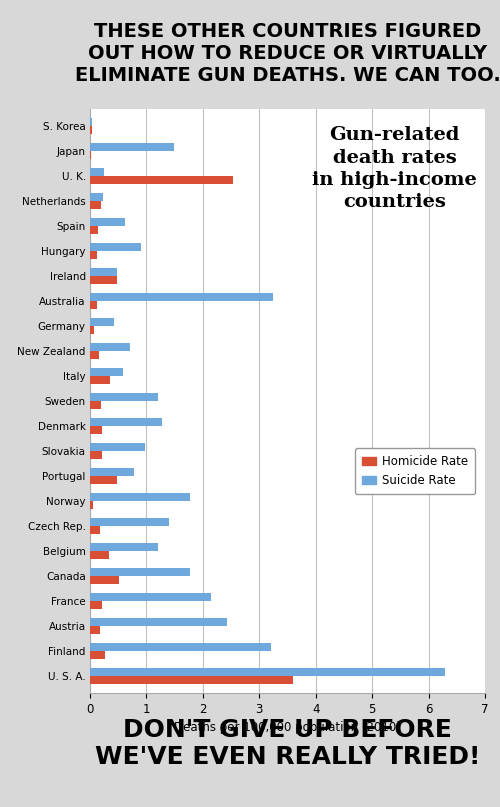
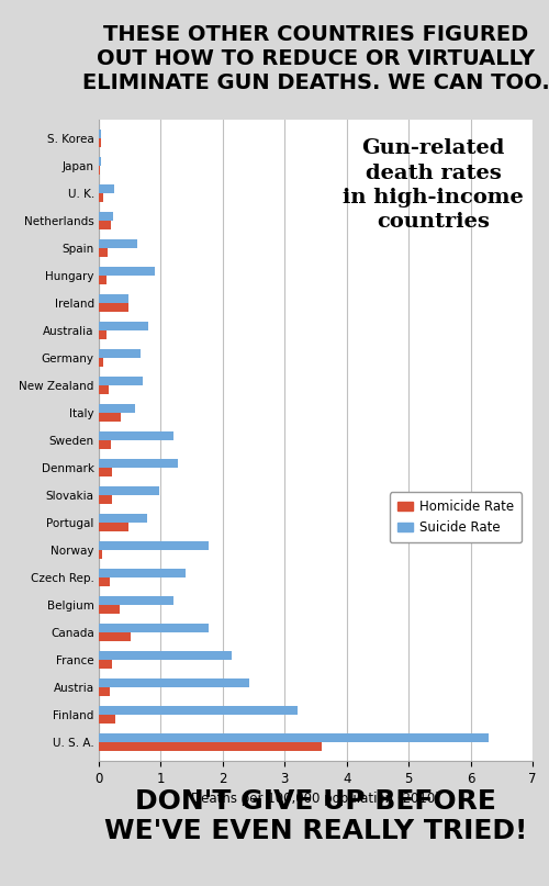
Suicide Rate/Japan: 1.48 -> 0.04
Homicide Rate/U. K.: 2.54 -> 0.07
Suicide Rate/Australia: 3.24 -> 0.80
Suicide Rate/Germany: 0.42 -> 0.68
